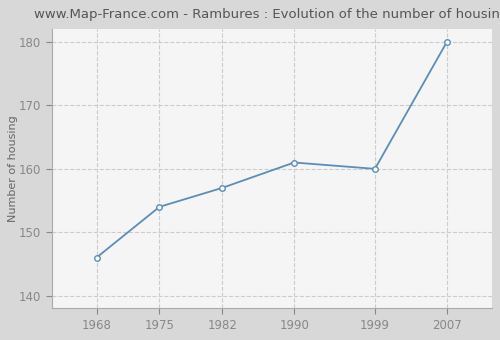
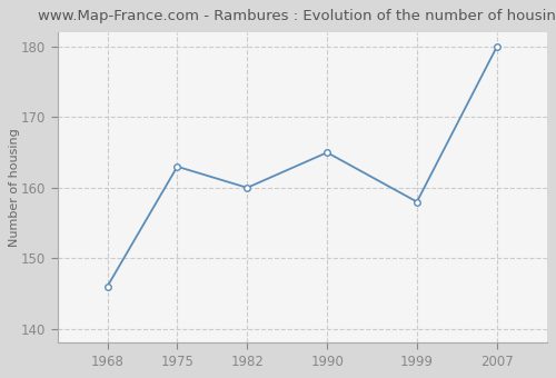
1975: 154 -> 163
1982: 157 -> 160
1990: 161 -> 165
1999: 160 -> 158
